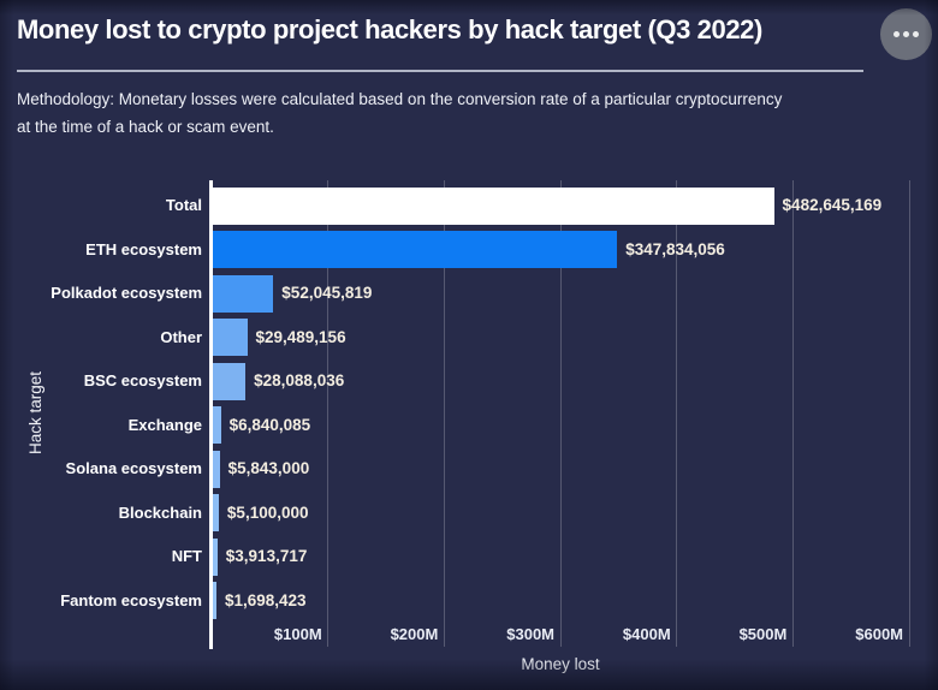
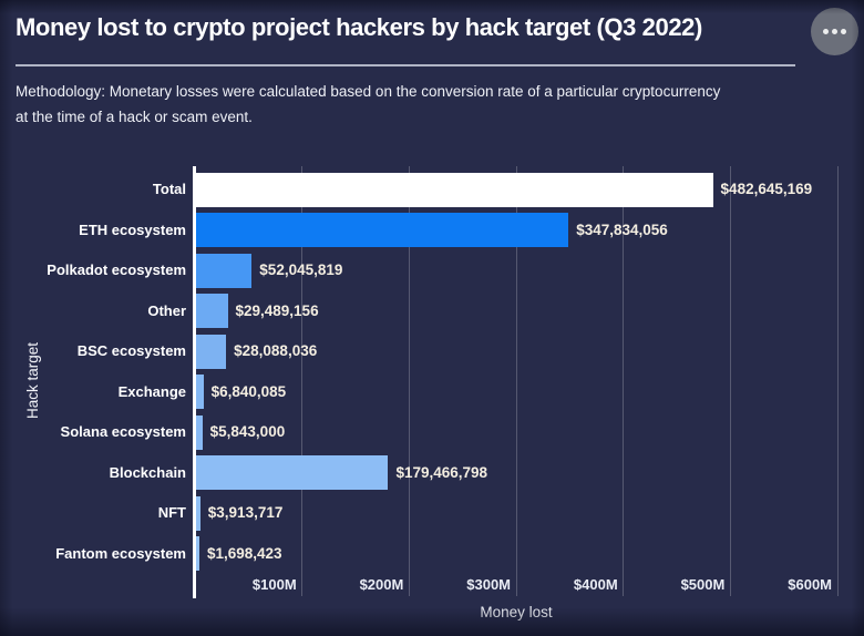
Blockchain: $5,100,000 -> $179,466,798
